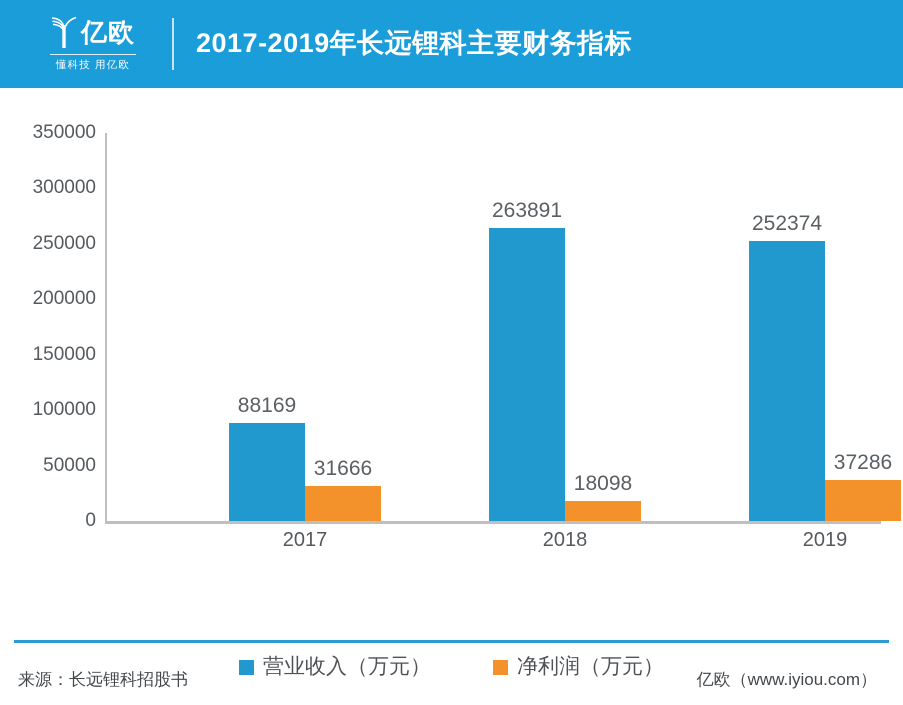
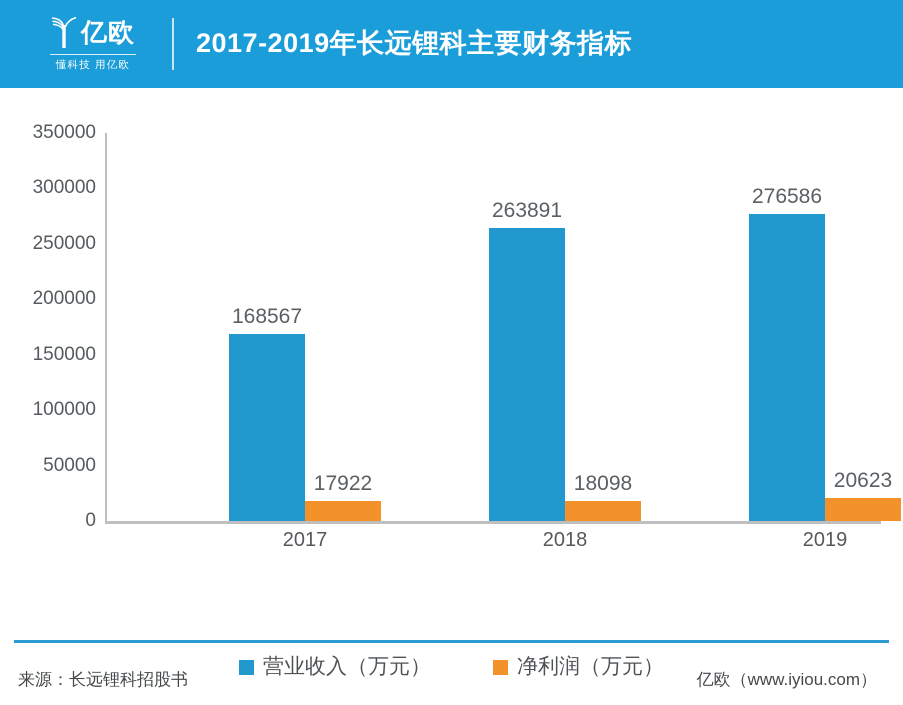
营业收入（万元）/2017: 88169 -> 168567
净利润（万元）/2017: 31666 -> 17922
营业收入（万元）/2019: 252374 -> 276586
净利润（万元）/2019: 37286 -> 20623
